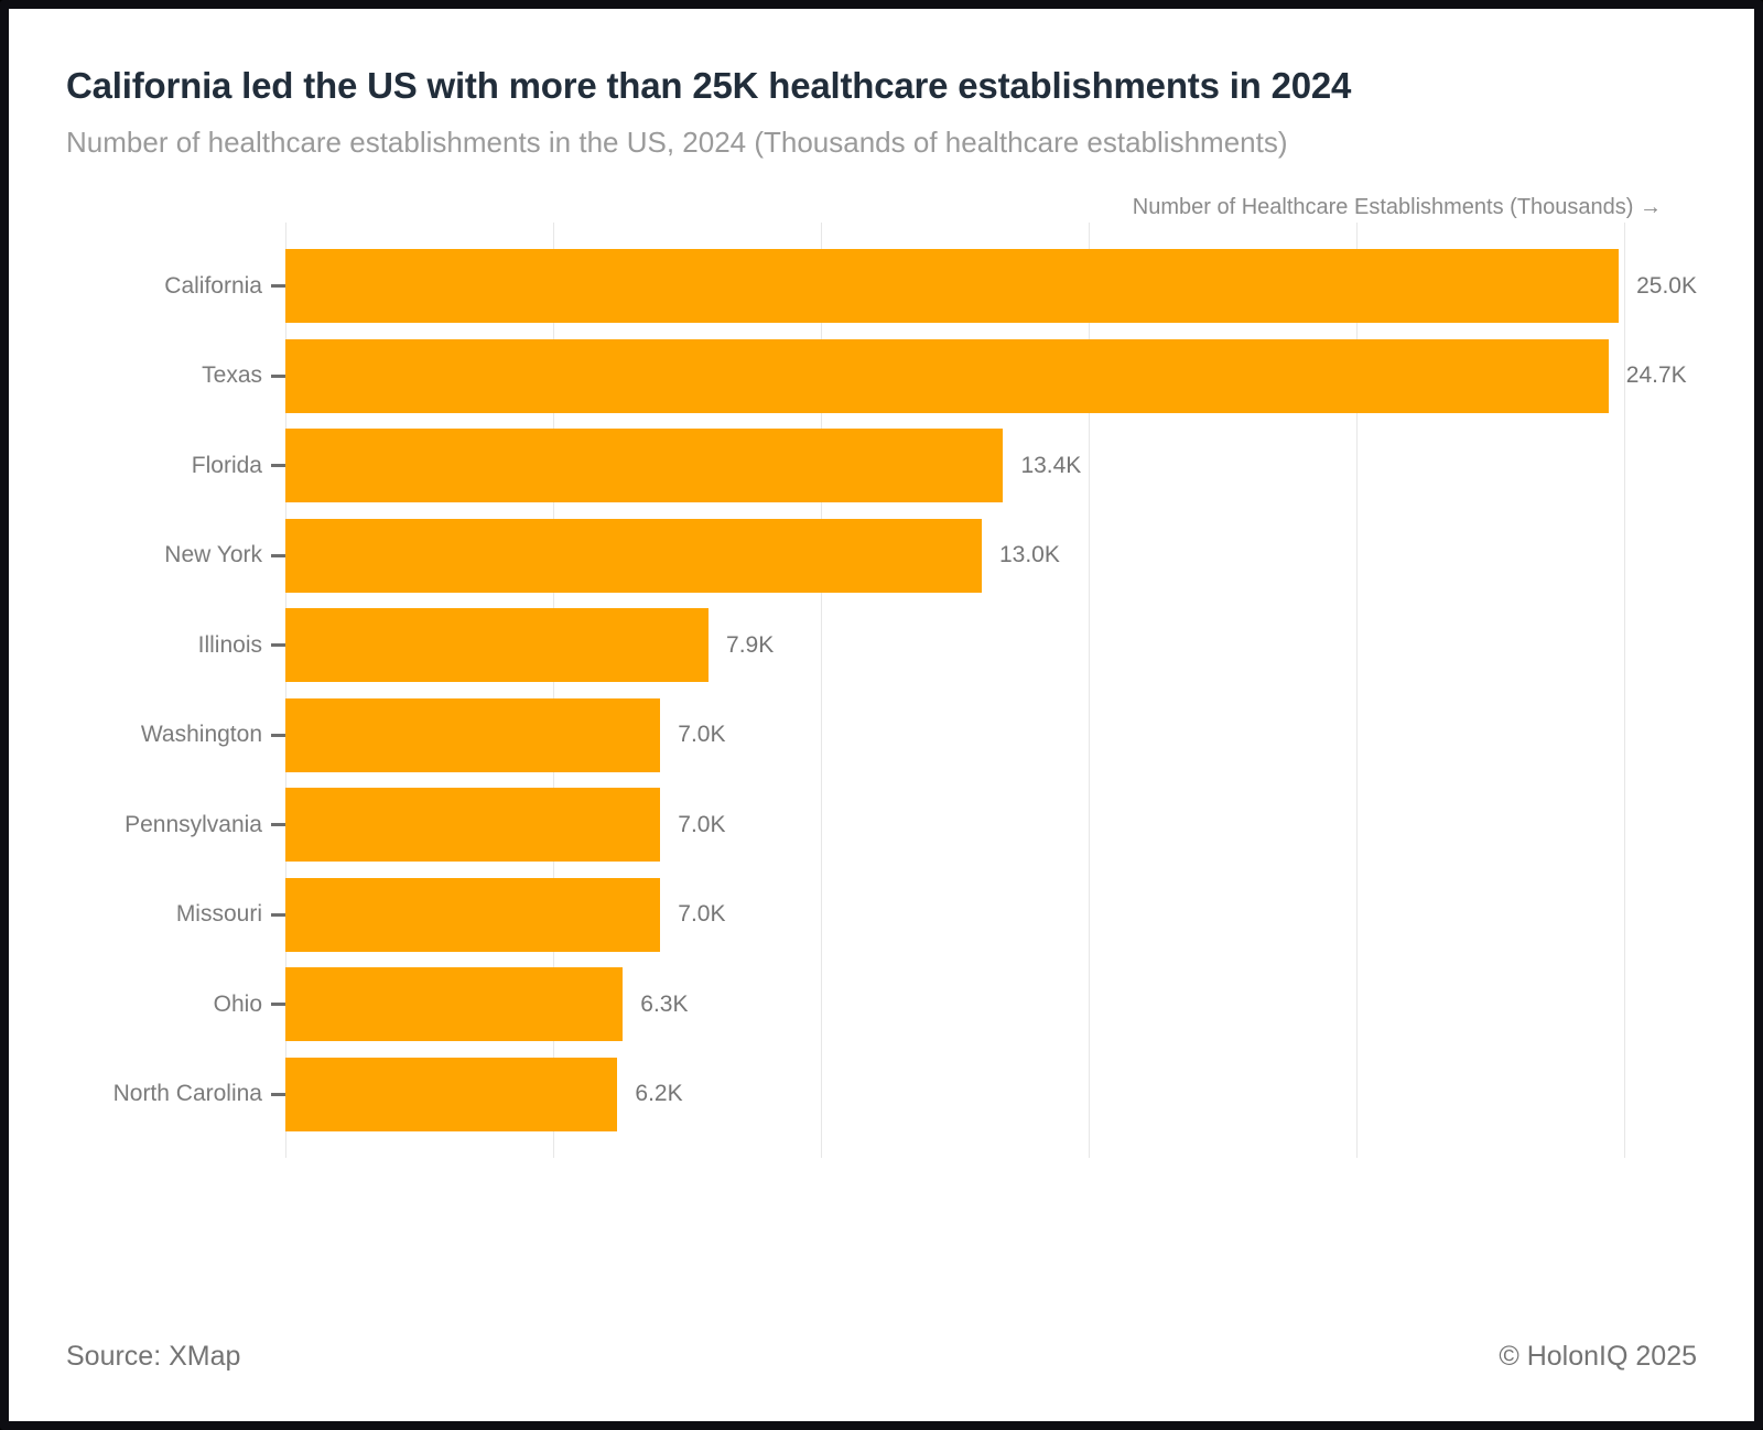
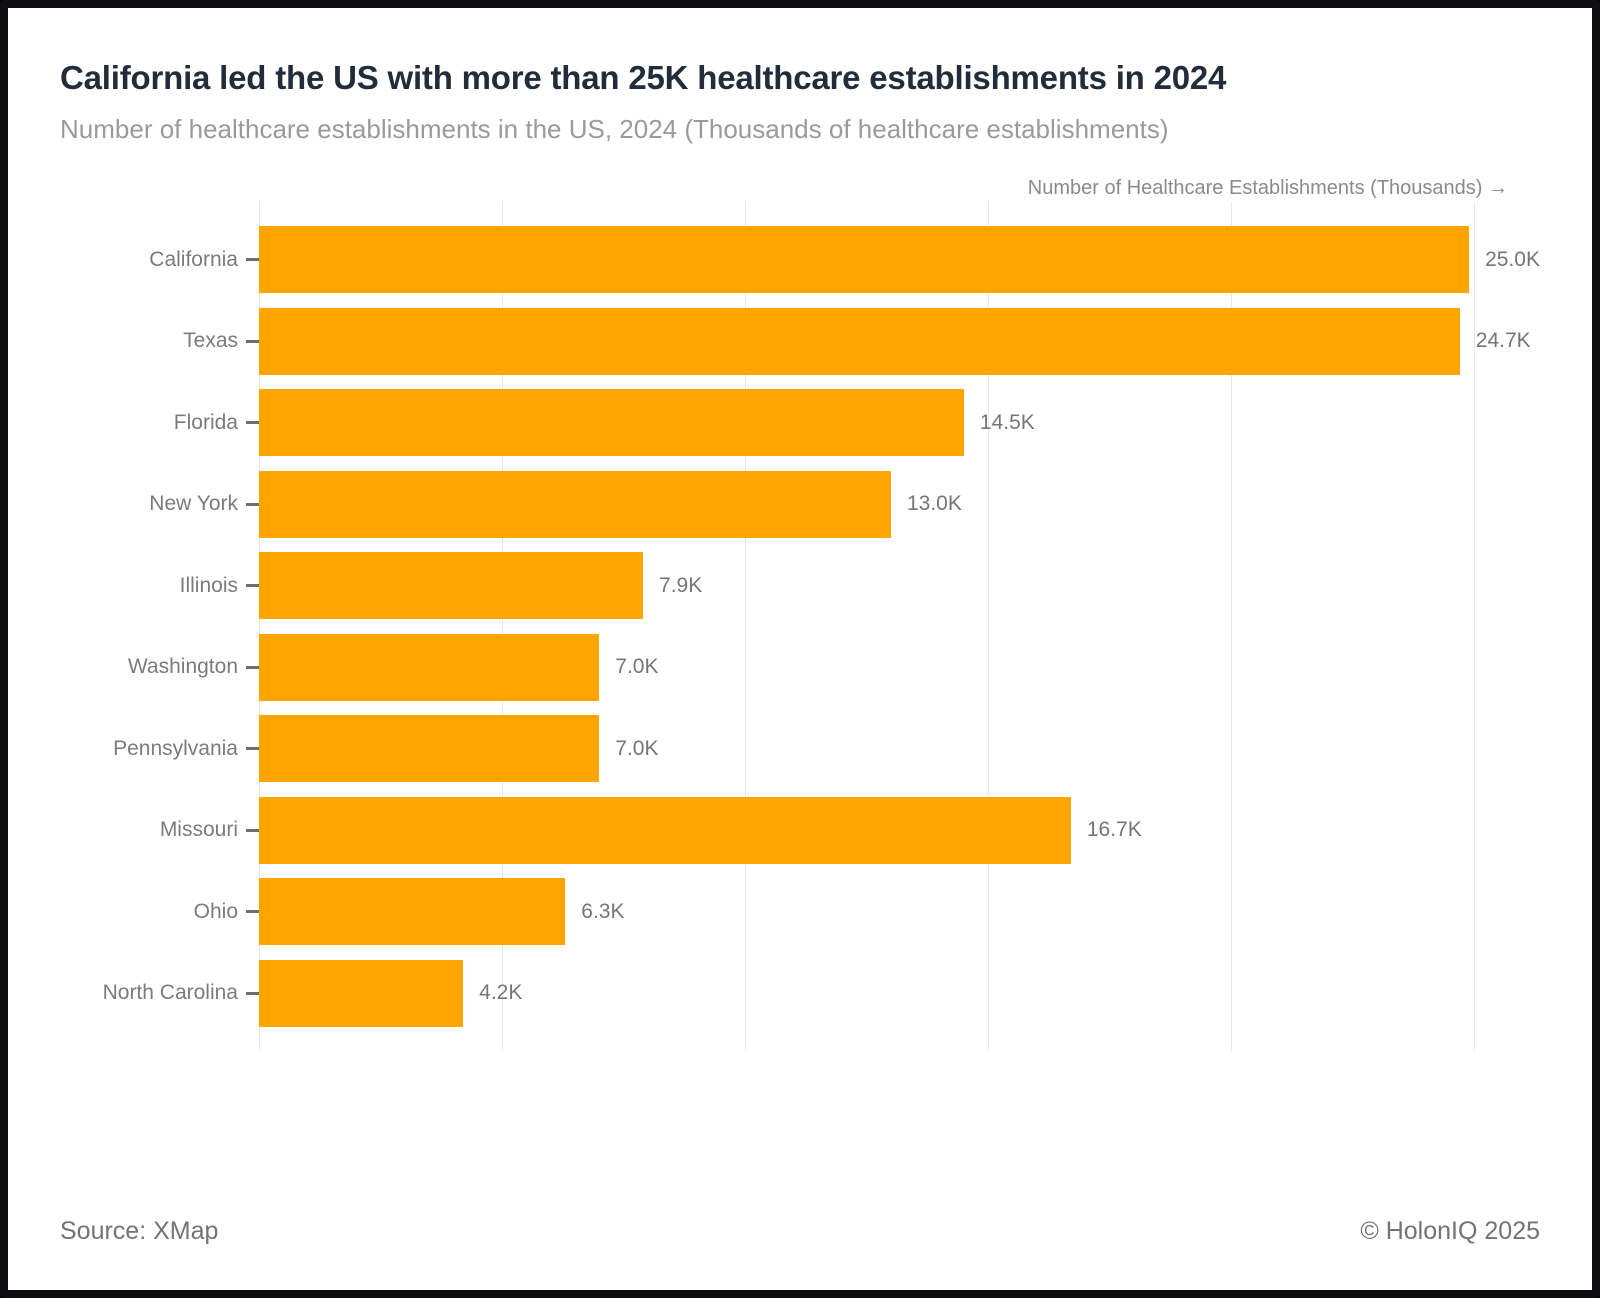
Florida: 13.4K -> 14.5K
Missouri: 7.0K -> 16.7K
North Carolina: 6.2K -> 4.2K
